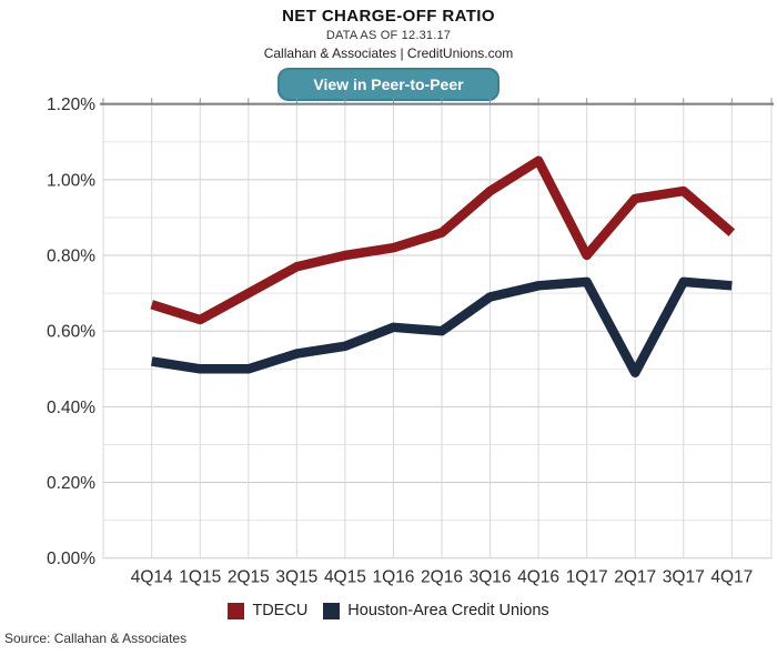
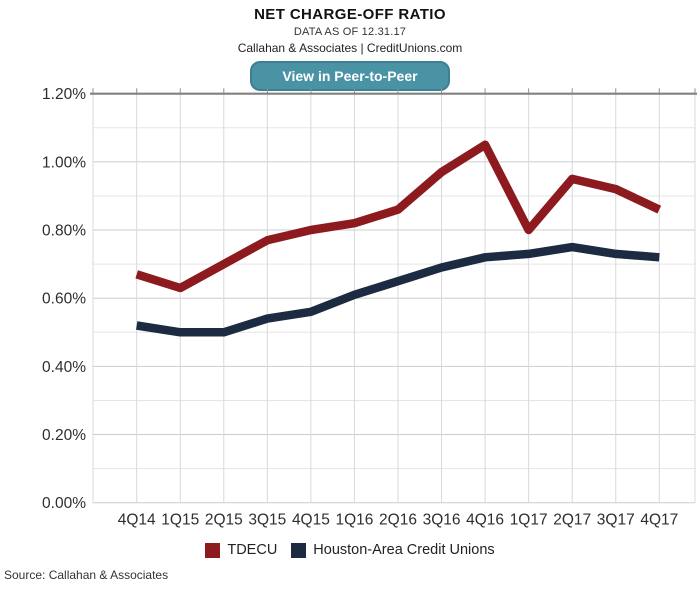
Houston-Area Credit Unions/2Q16: 0.60% -> 0.65%
Houston-Area Credit Unions/2Q17: 0.49% -> 0.75%
TDECU/3Q17: 0.97% -> 0.92%
